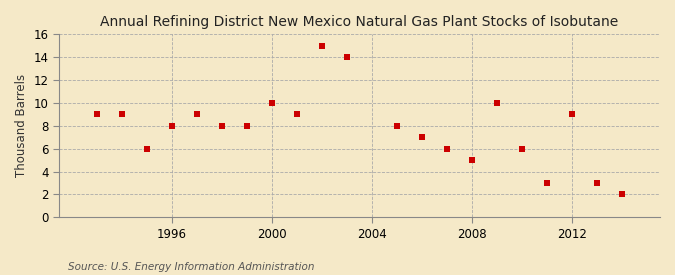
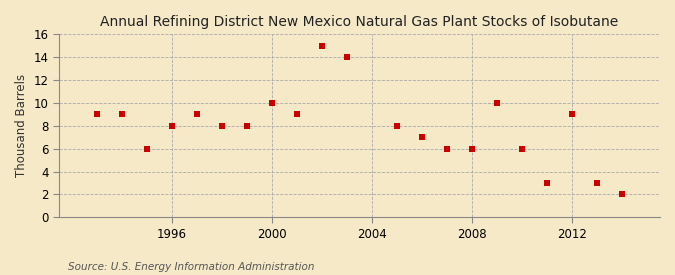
2008: 5 -> 6
